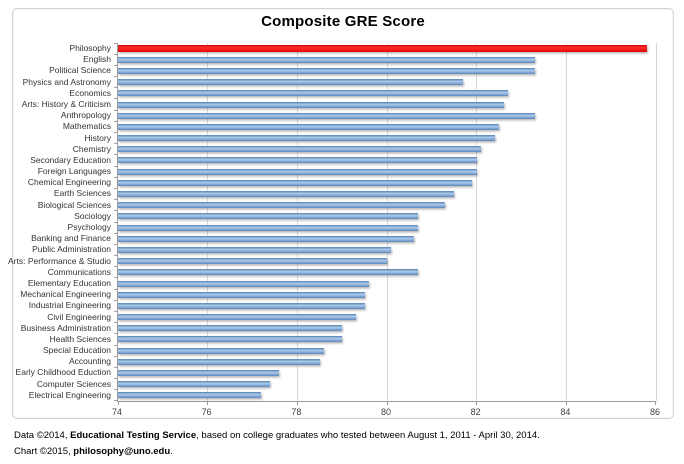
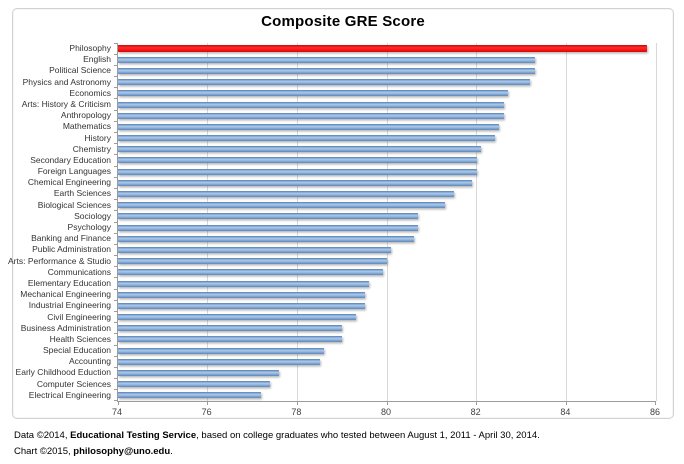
Physics and Astronomy: 81.7 -> 83.2
Anthropology: 83.3 -> 82.6
Communications: 80.7 -> 79.9
